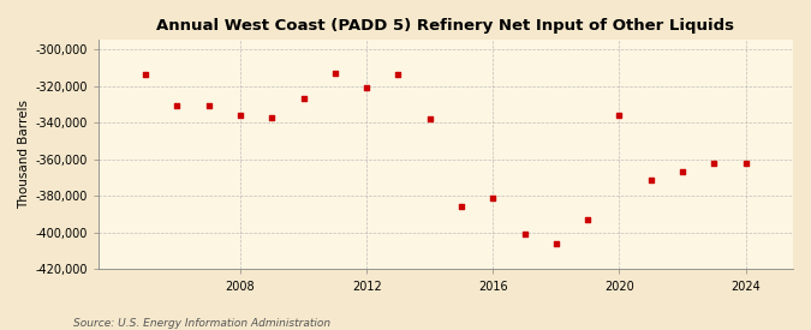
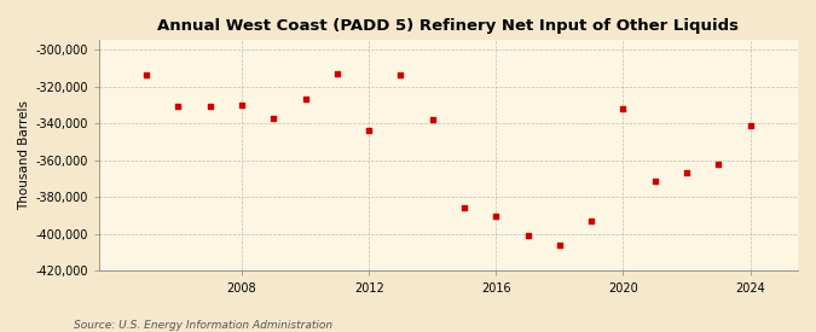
2008: -336,000 -> -330,000
2012: -321,000 -> -344,000
2016: -381,000 -> -390,000
2020: -336,000 -> -332,000
2024: -362,000 -> -341,000
